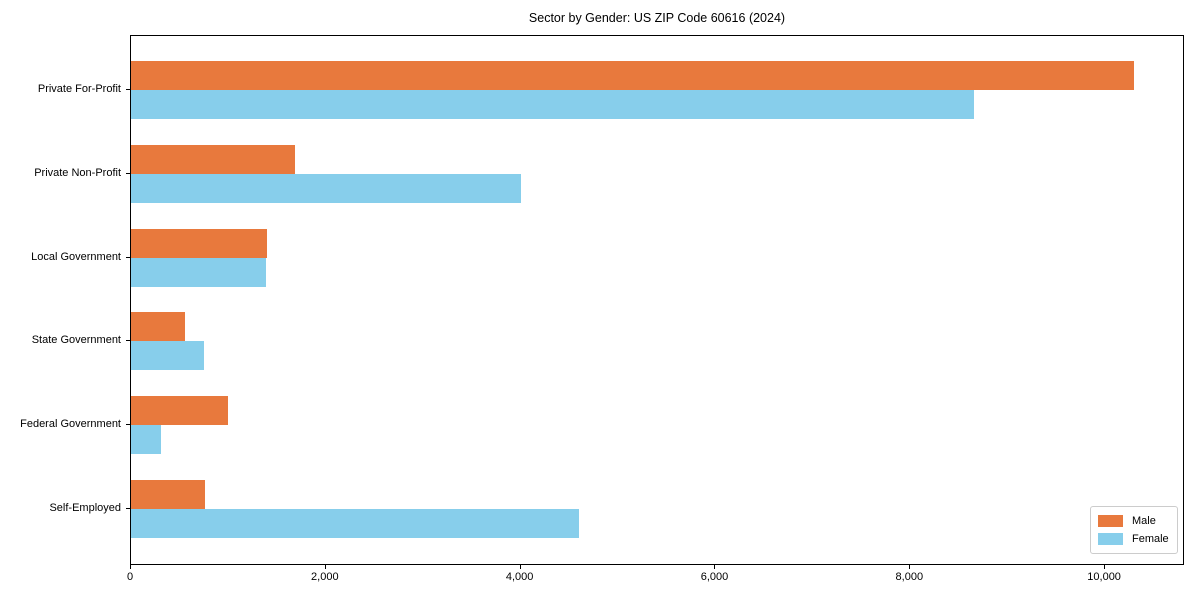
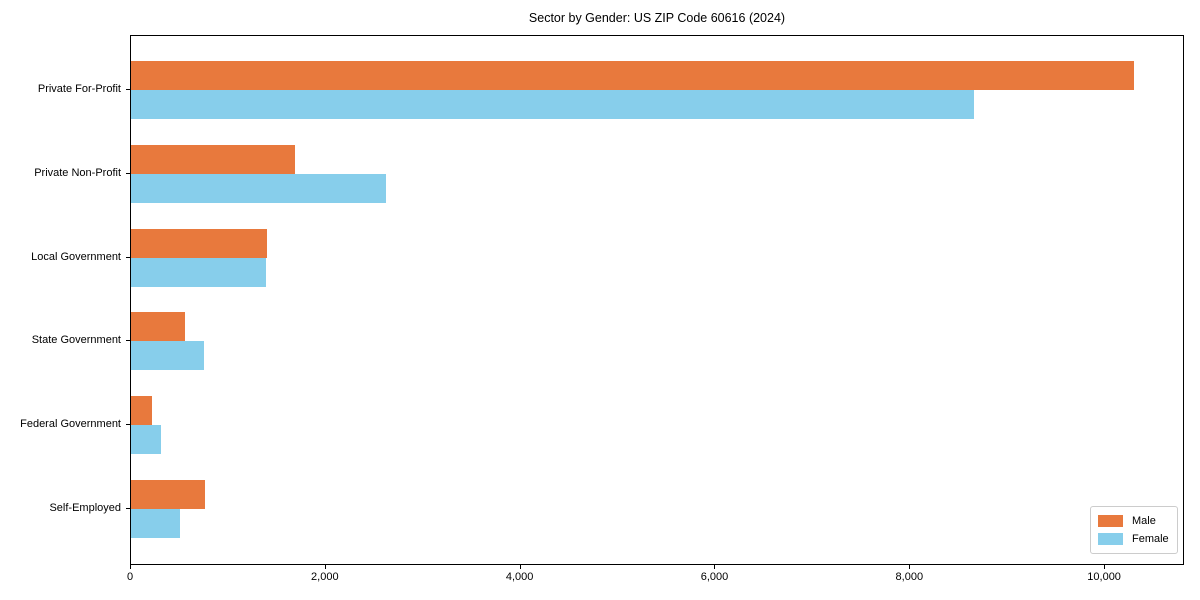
Female/Private Non-Profit: 4000 -> 2600
Male/Federal Government: 1000 -> 200
Female/Self-Employed: 4600 -> 500
